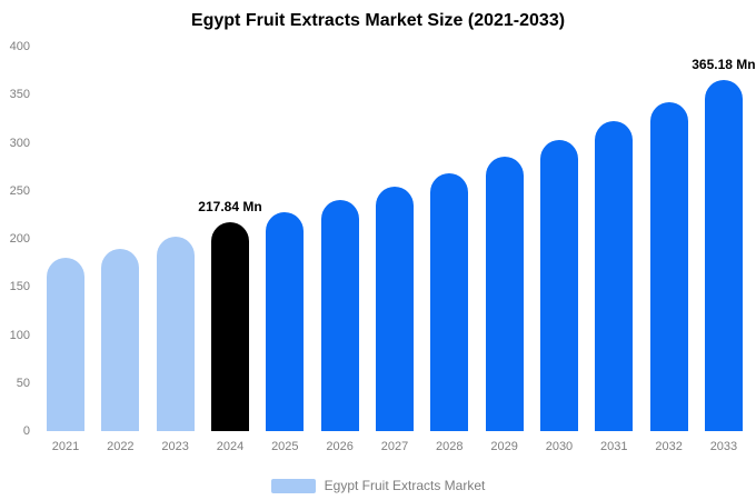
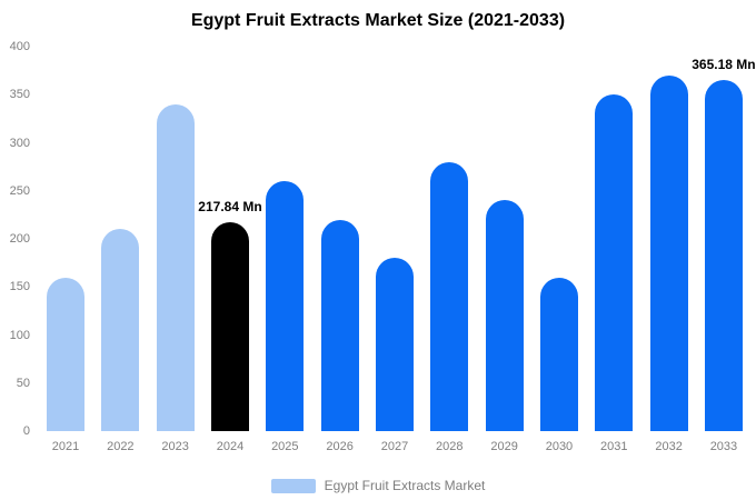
2021: 180 -> 160
2022: 190 -> 210
2023: 200 -> 340
2025: 230 -> 260
2026: 240 -> 220
2027: 250 -> 180
2028: 270 -> 280
2029: 280 -> 240
2030: 300 -> 160
2031: 320 -> 350
2032: 340 -> 370
